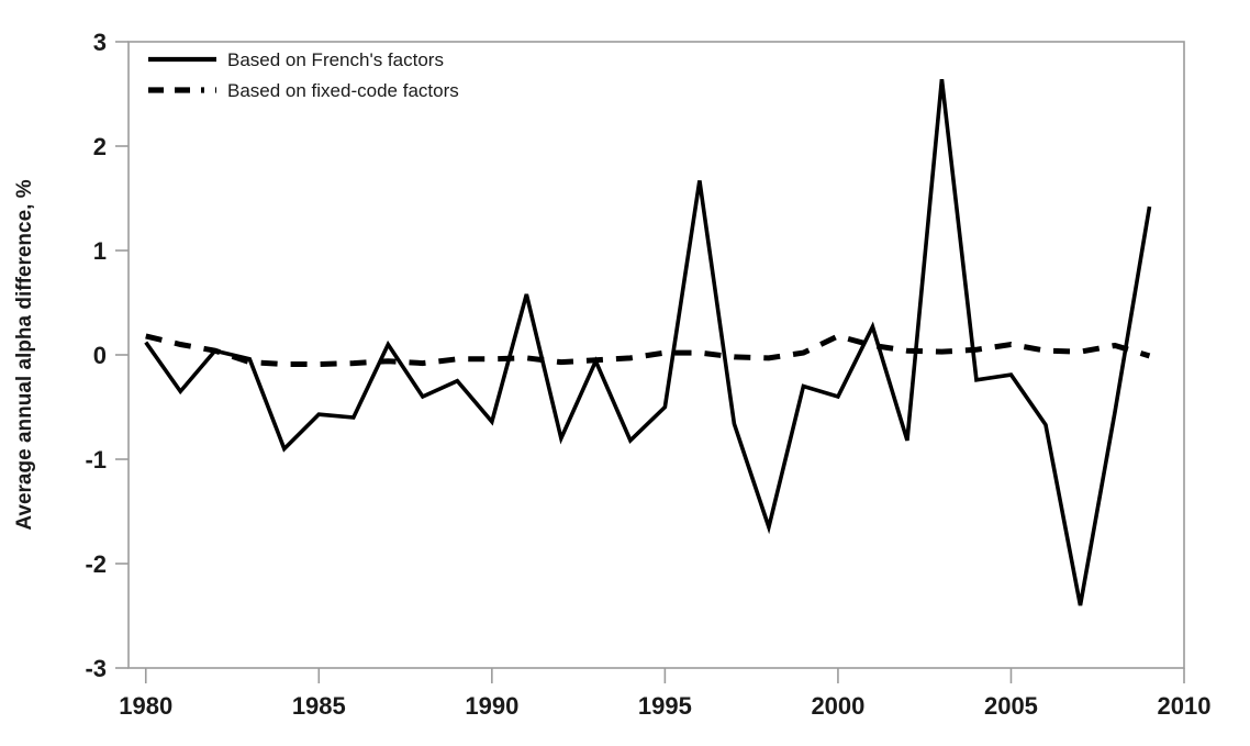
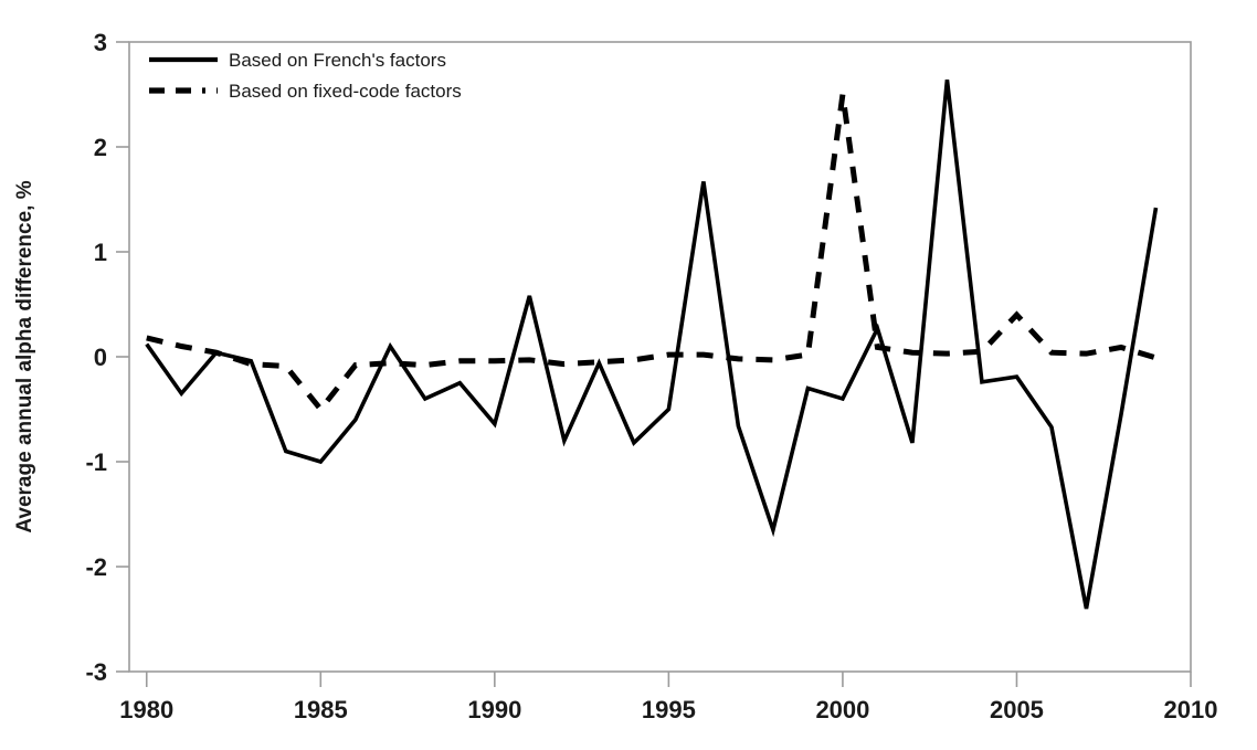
Based on French's factors/1985: -0.6 -> -1.0
Based on fixed-code factors/1985: -0.1 -> -0.5
Based on fixed-code factors/2000: 0.2 -> 2.5
Based on fixed-code factors/2005: 0.1 -> 0.4
